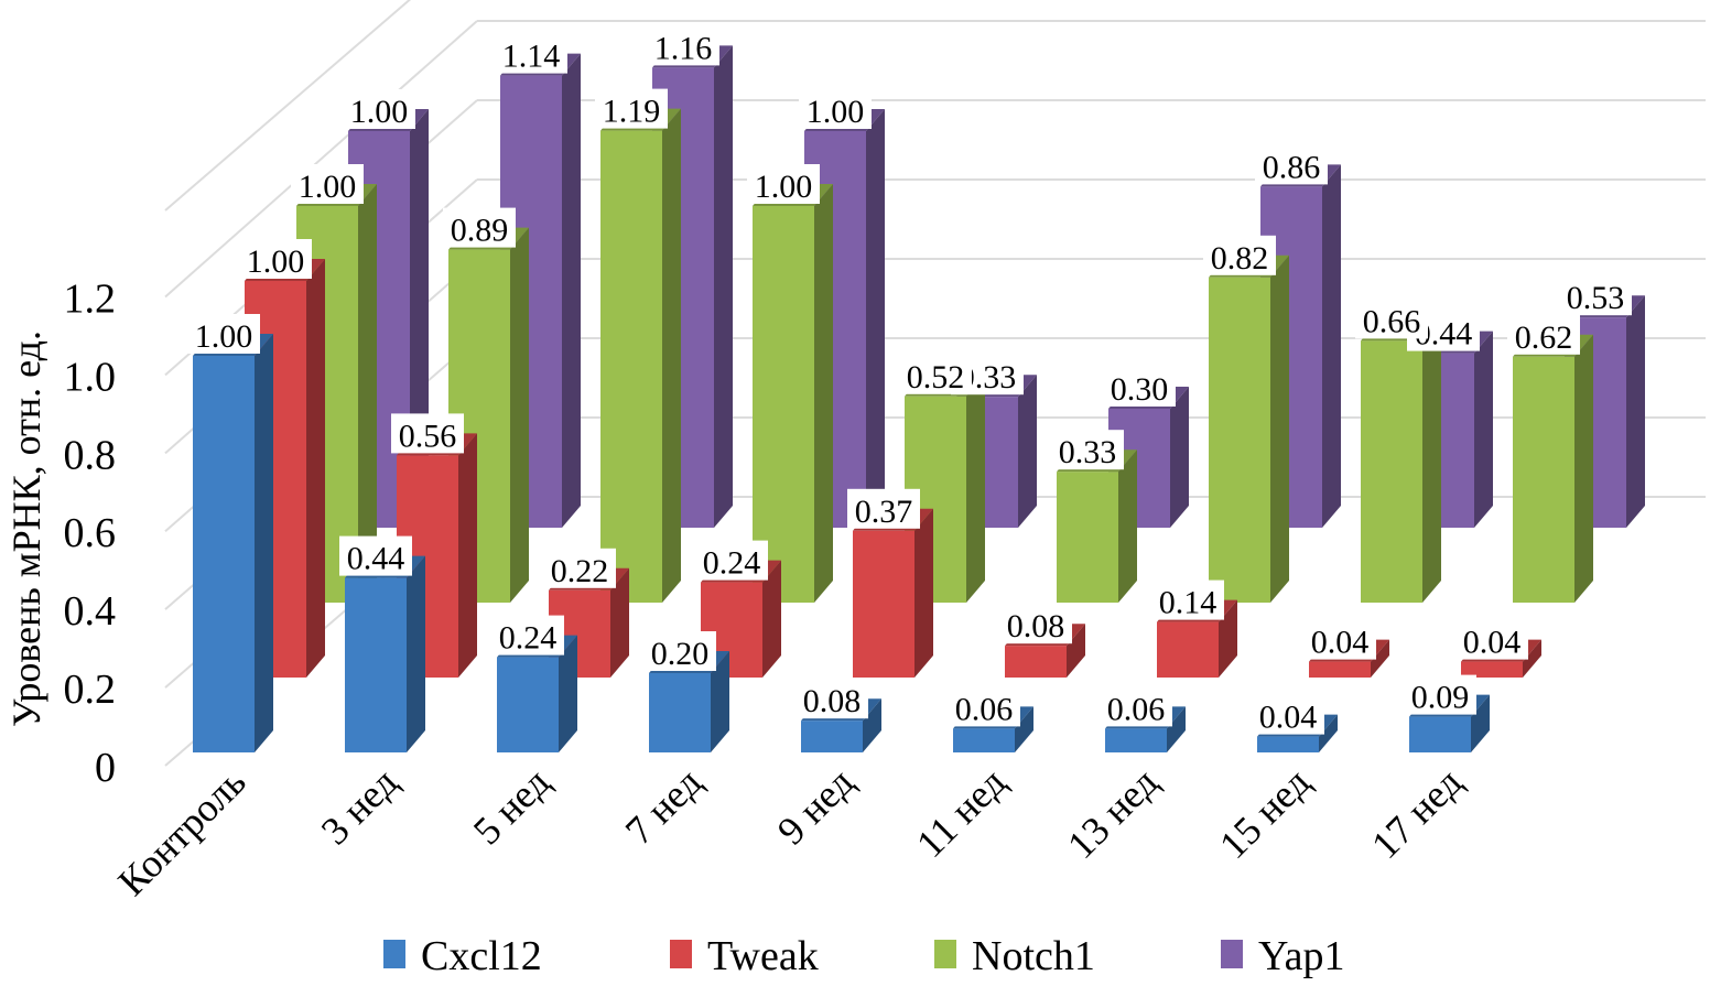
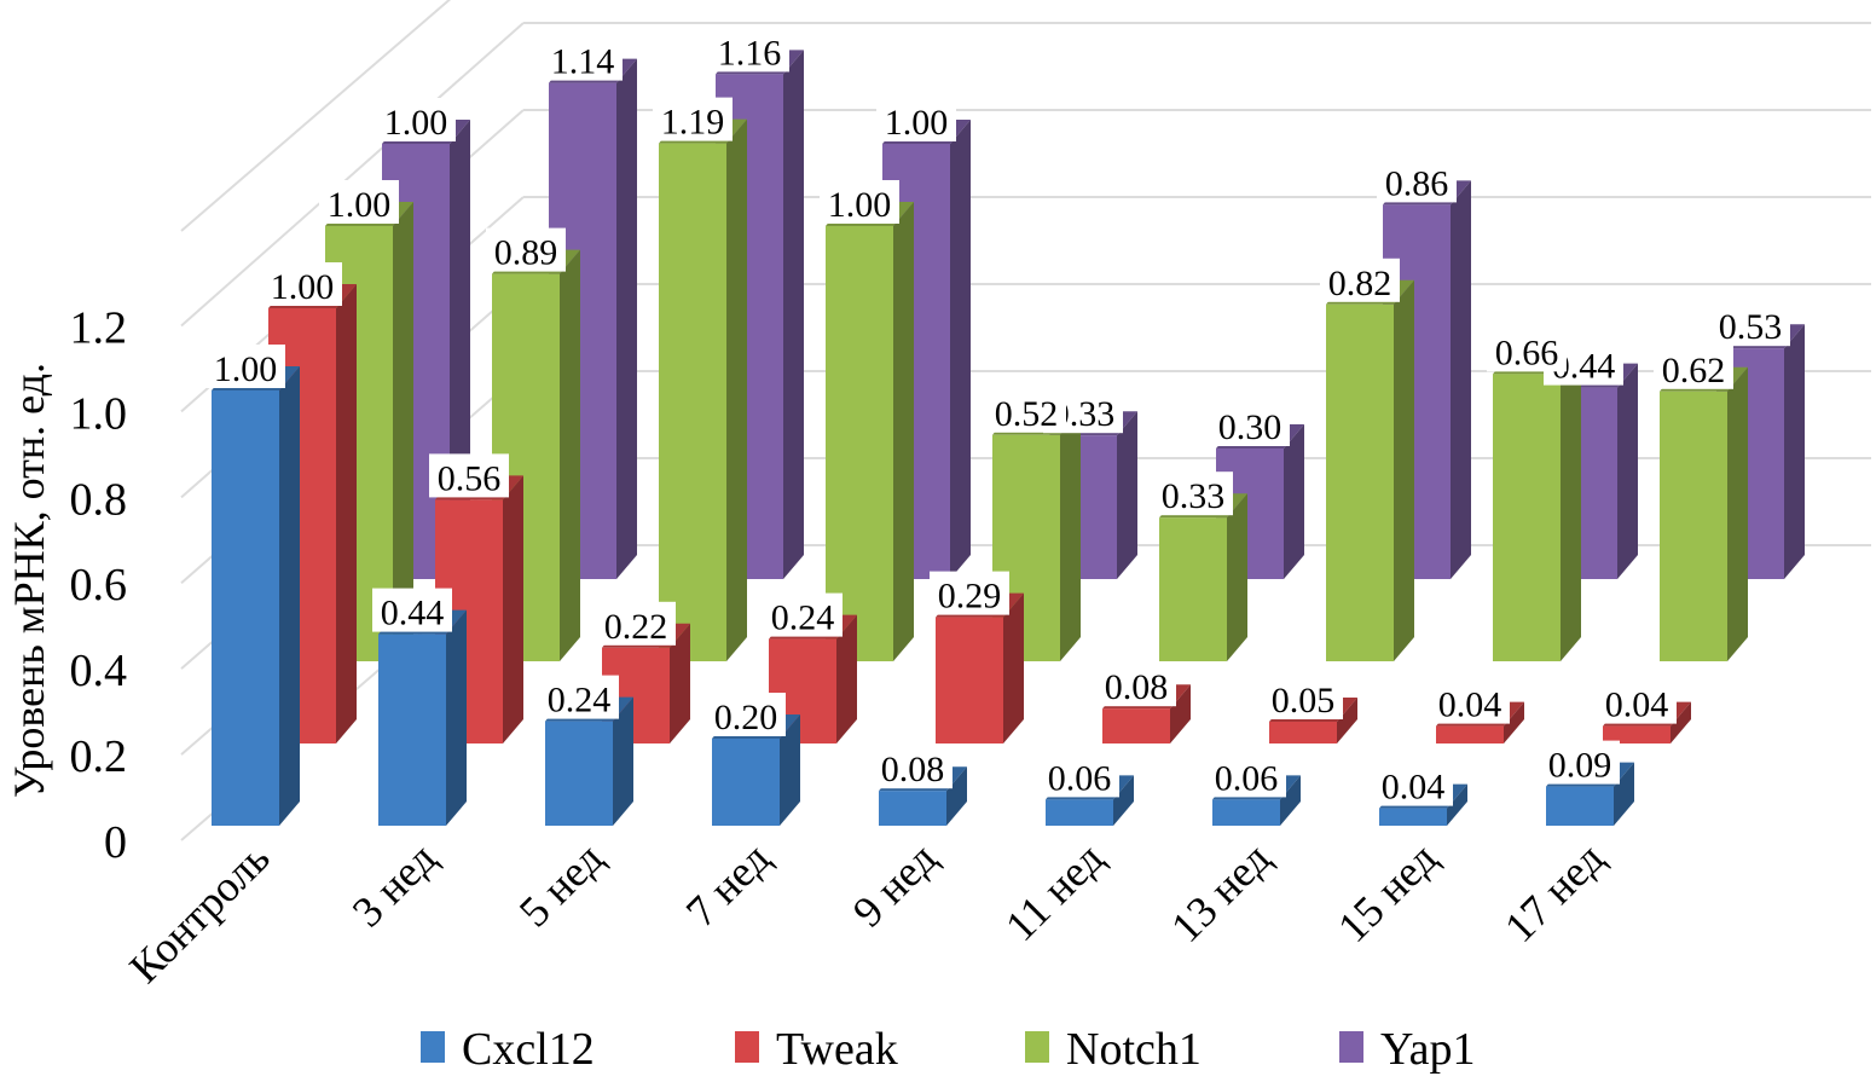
Tweak/9 нед: 0.37 -> 0.29
Tweak/13 нед: 0.14 -> 0.05
